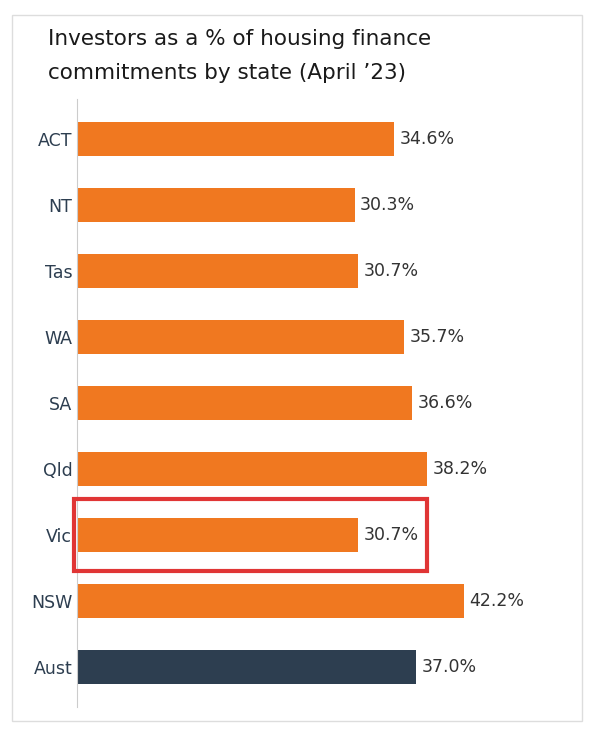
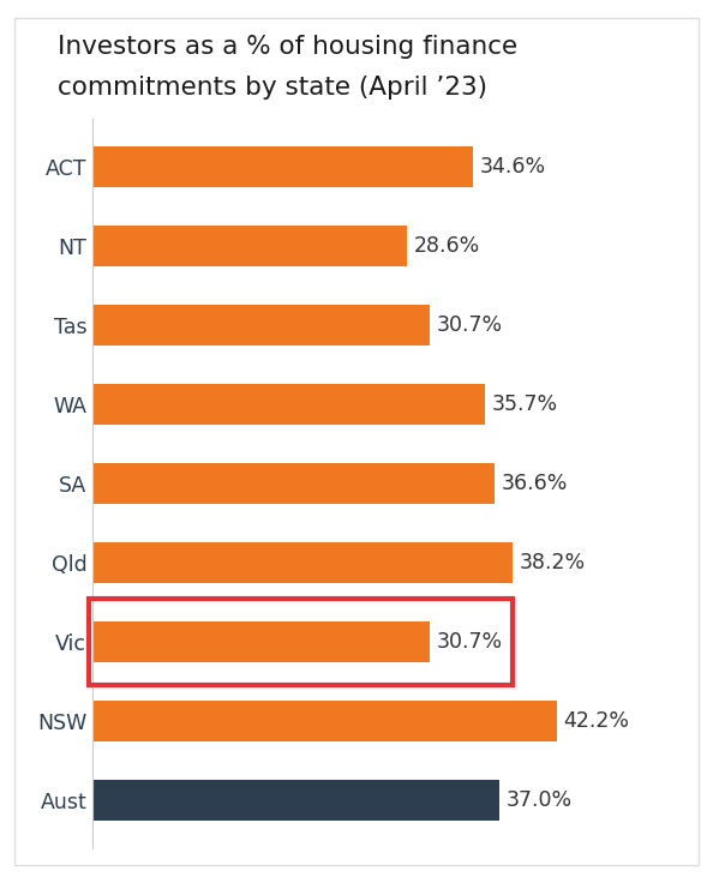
NT: 30.3% -> 28.6%
